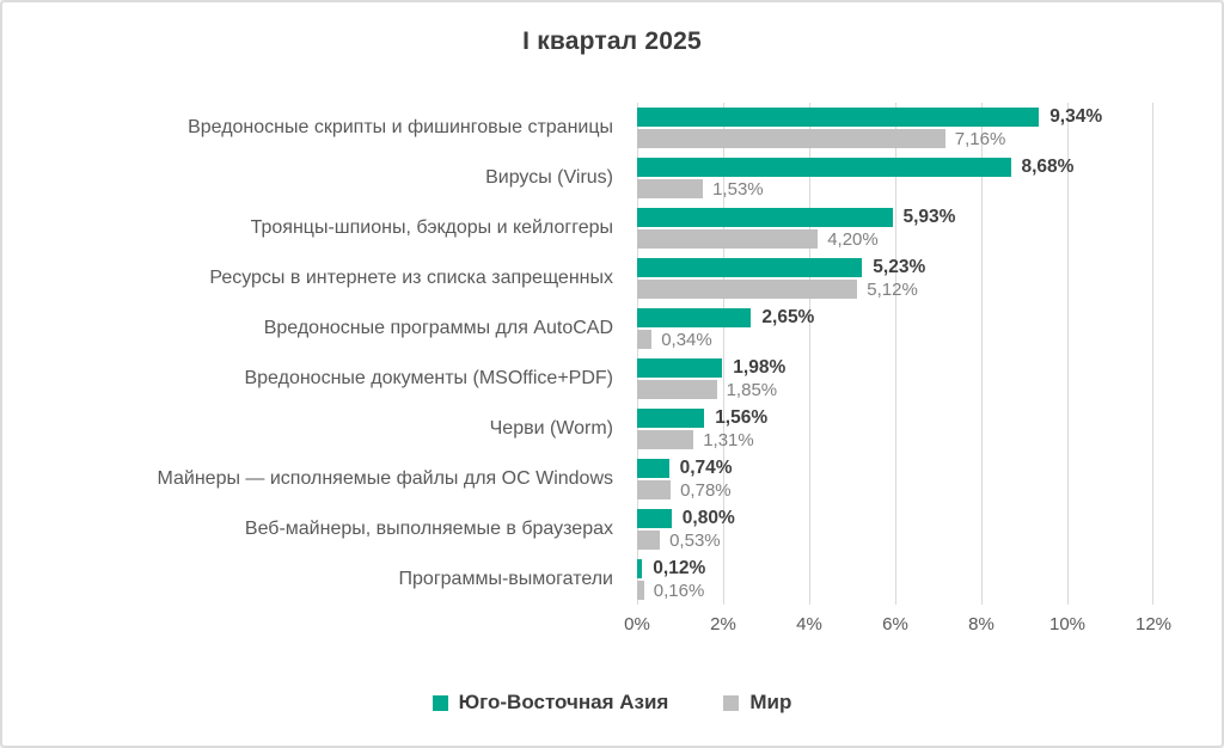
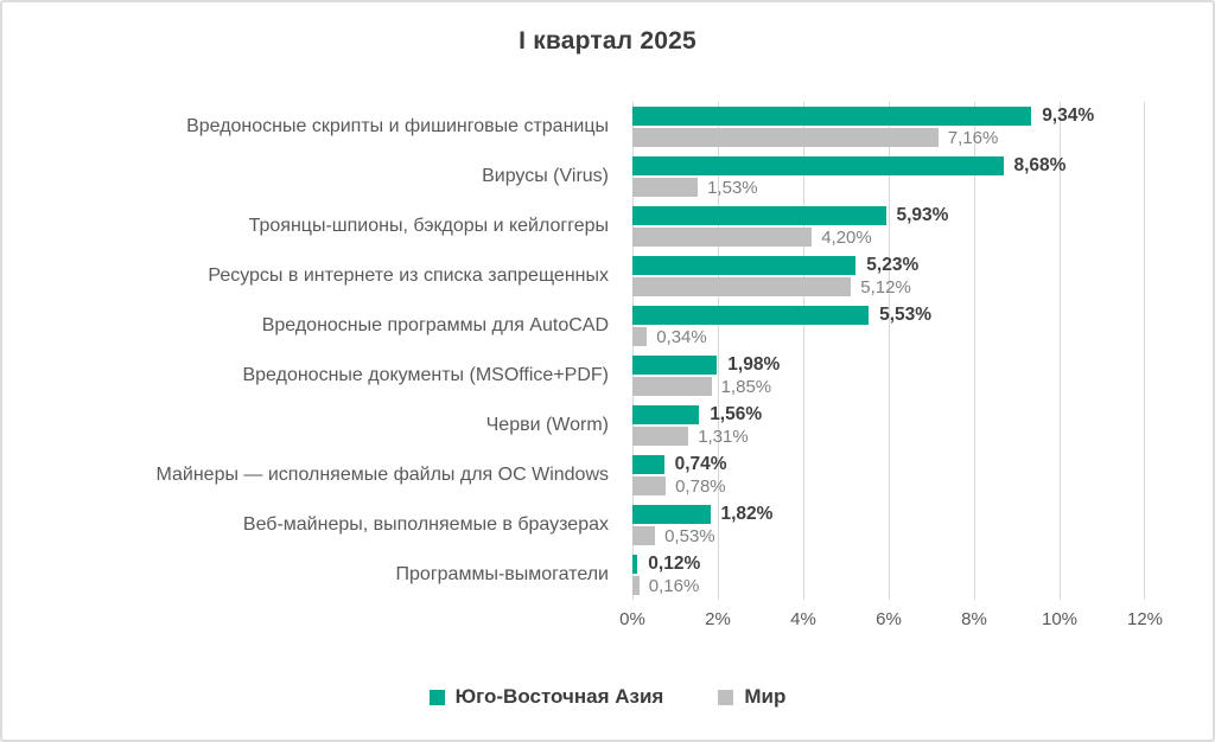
Юго-Восточная Азия/Вредоносные программы для AutoCAD: 2,65% -> 5,53%
Юго-Восточная Азия/Веб-майнеры, выполняемые в браузерах: 0,80% -> 1,82%
